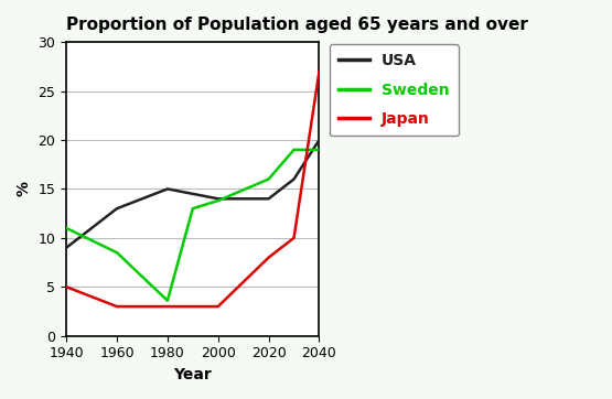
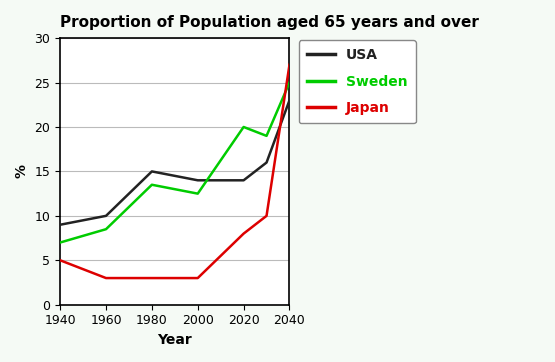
Sweden/1940: 11.0 -> 7.0
USA/1960: 13.0 -> 10.0
Sweden/1980: 3.6 -> 13.5
Sweden/2000: 13.8 -> 12.5
Sweden/2020: 16.0 -> 20.0
USA/2040: 20.0 -> 23.0
Sweden/2040: 19.0 -> 25.0
